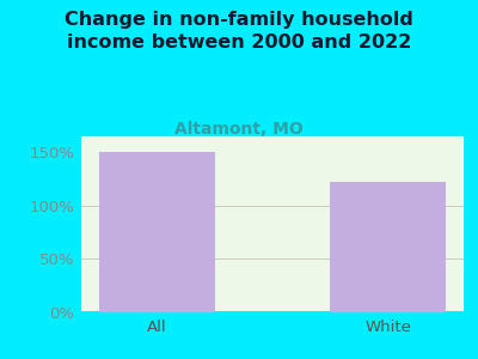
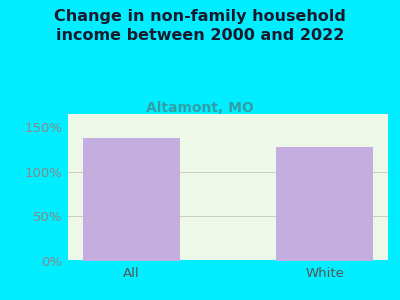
All: 150% -> 138%
White: 122% -> 128%
